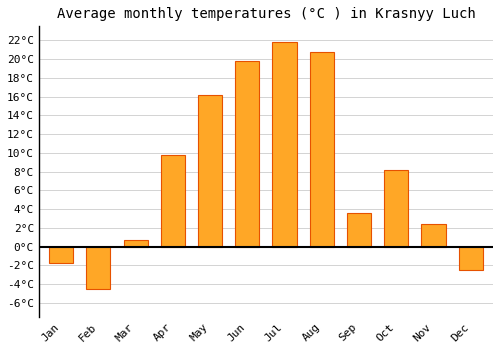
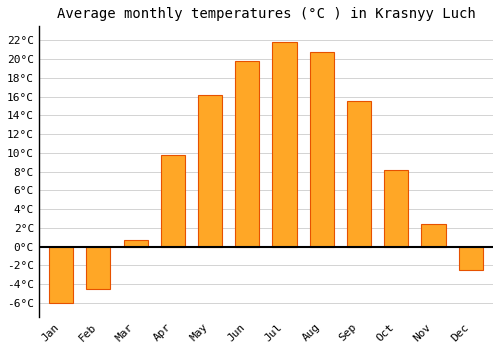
Jan: -1.8°C -> -6.0°C
Sep: 3.6°C -> 15.5°C
